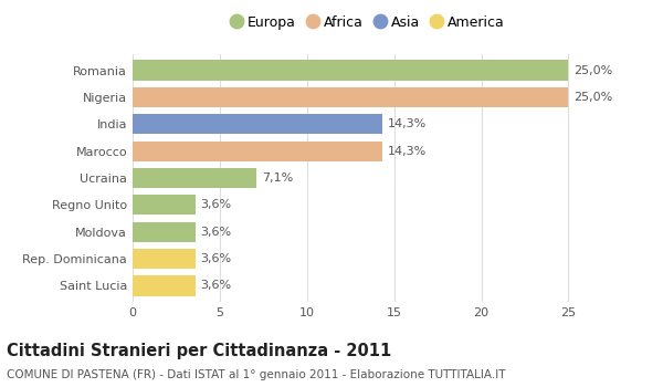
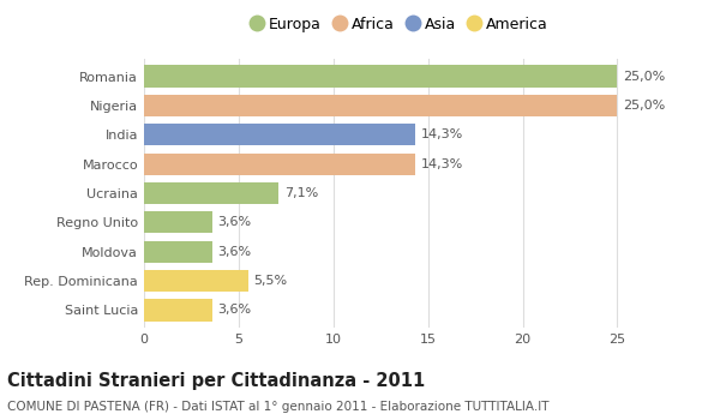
Rep. Dominicana: 3,6% -> 5,5%
